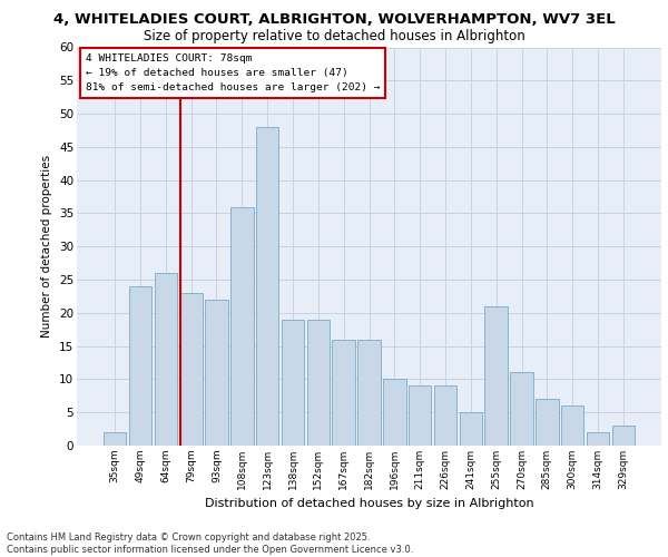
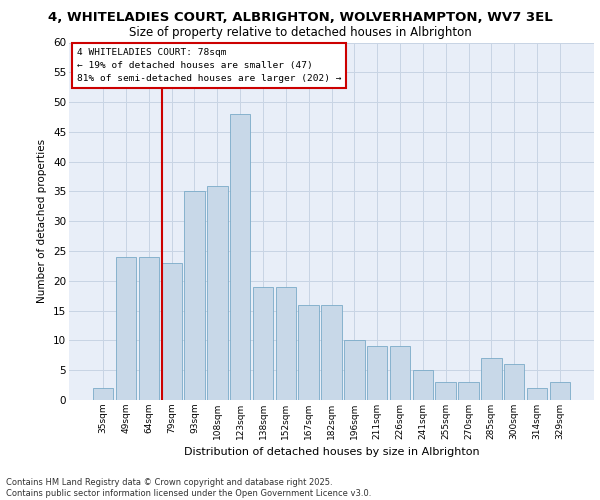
64sqm: 26 -> 24
93sqm: 22 -> 35
255sqm: 21 -> 3
270sqm: 11 -> 3
